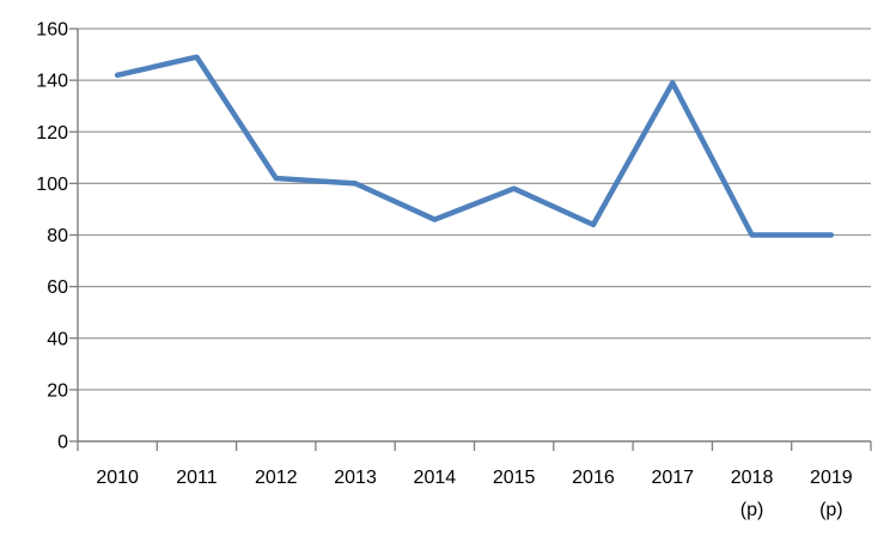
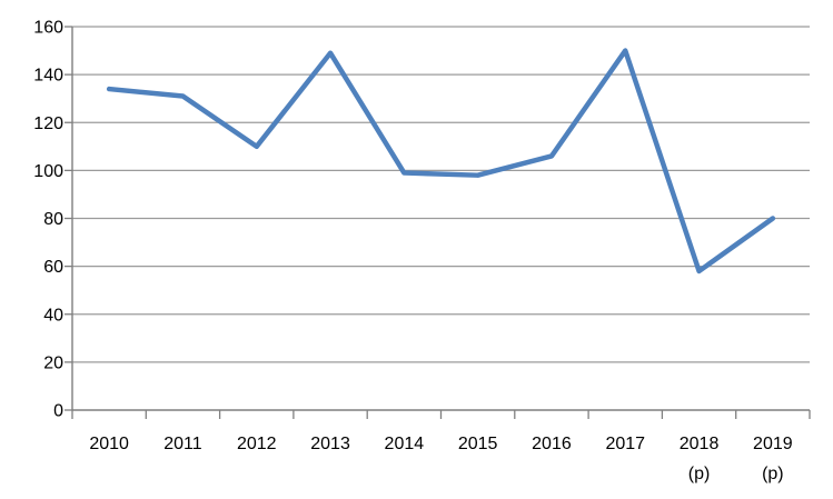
2010: 142 -> 134
2011: 149 -> 131
2012: 102 -> 110
2013: 100 -> 149
2014: 86 -> 99
2016: 84 -> 106
2017: 139 -> 150
2018: 80 -> 58
